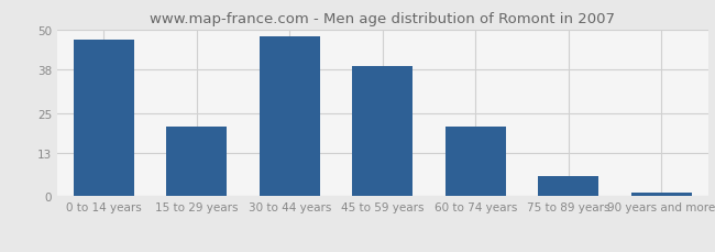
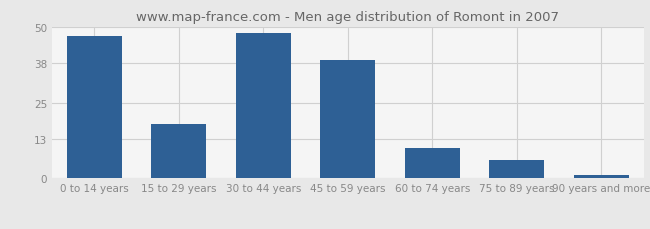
15 to 29 years: 21 -> 18
60 to 74 years: 21 -> 10
